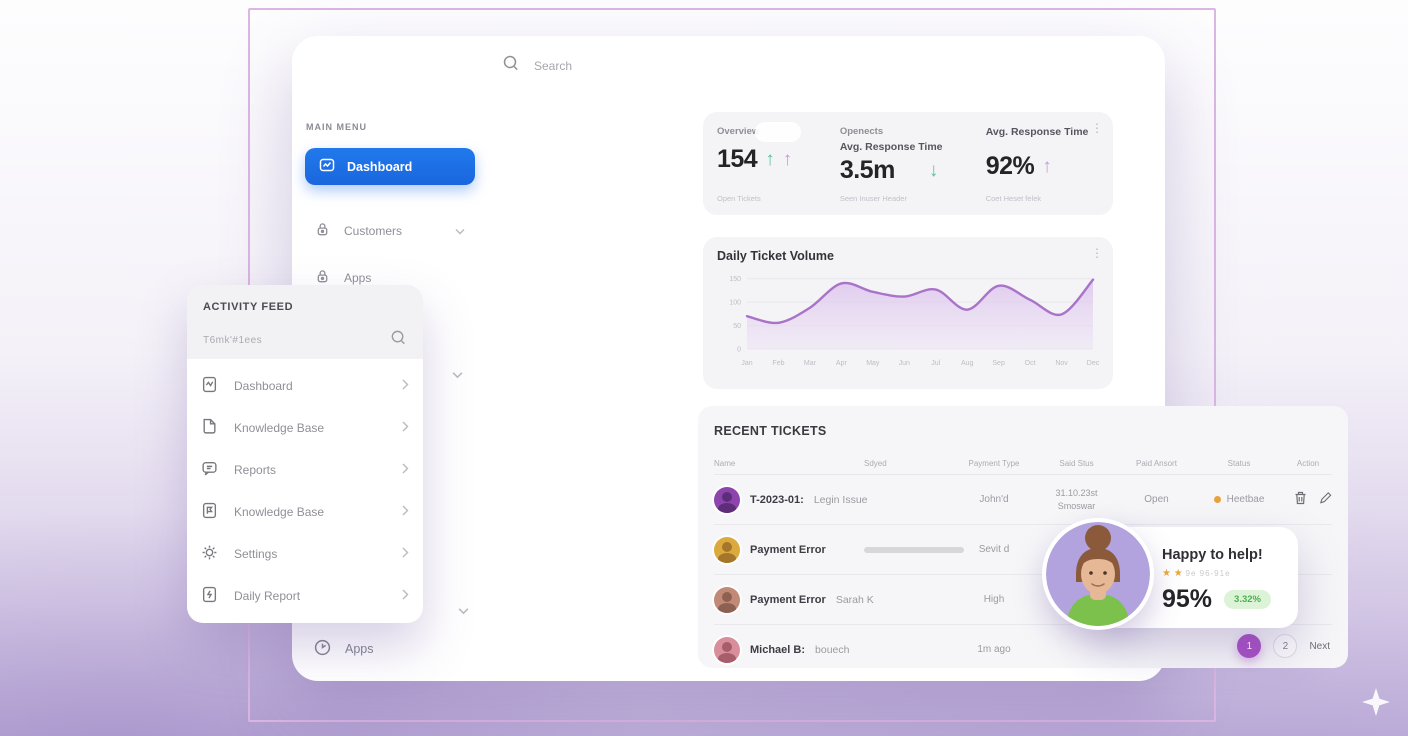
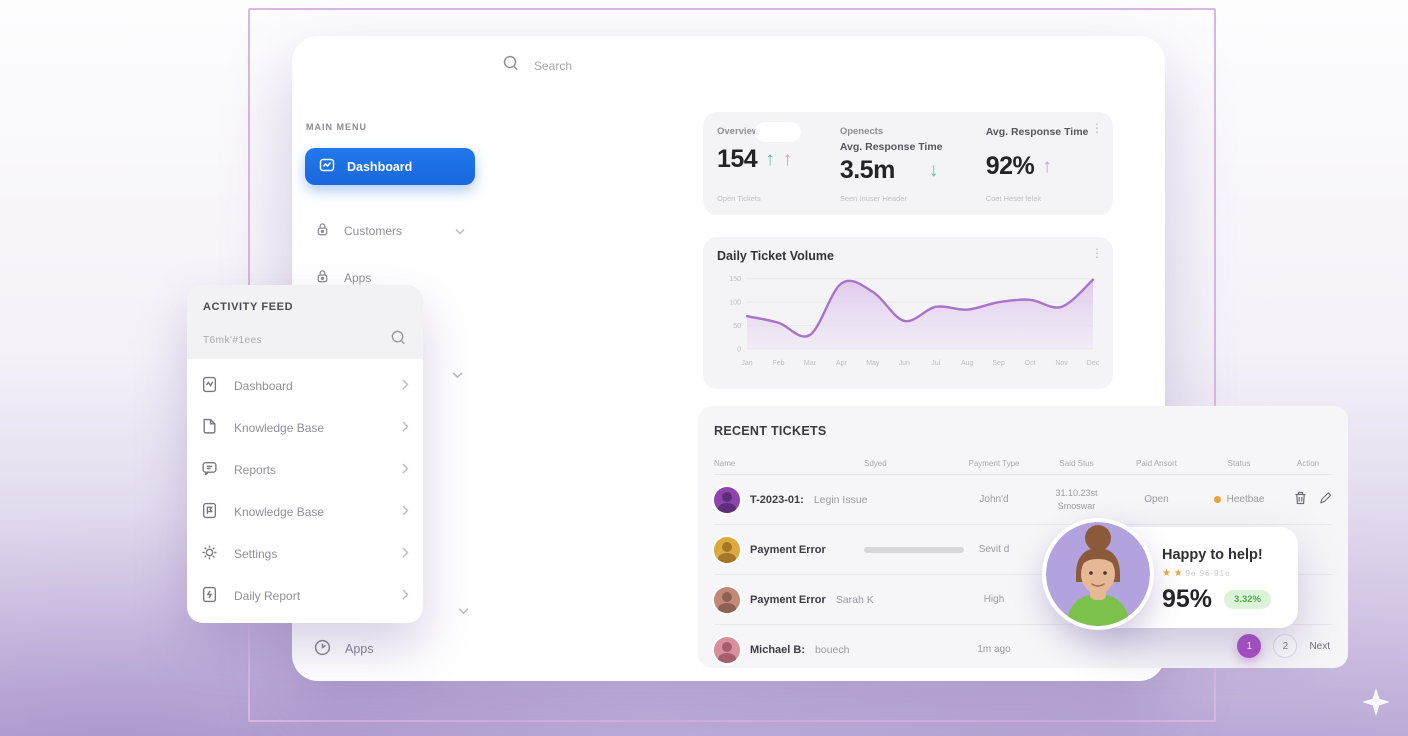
Mar: 90 -> 30
Jun: 110 -> 60
Jul: 130 -> 90
Sep: 140 -> 100
Nov: 70 -> 90
